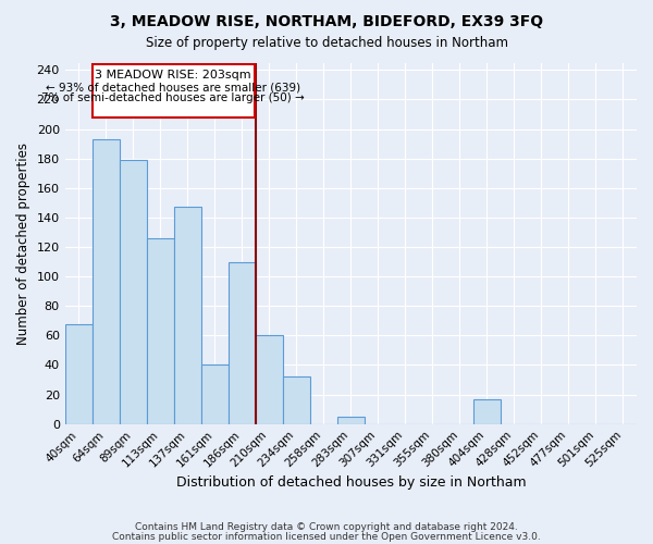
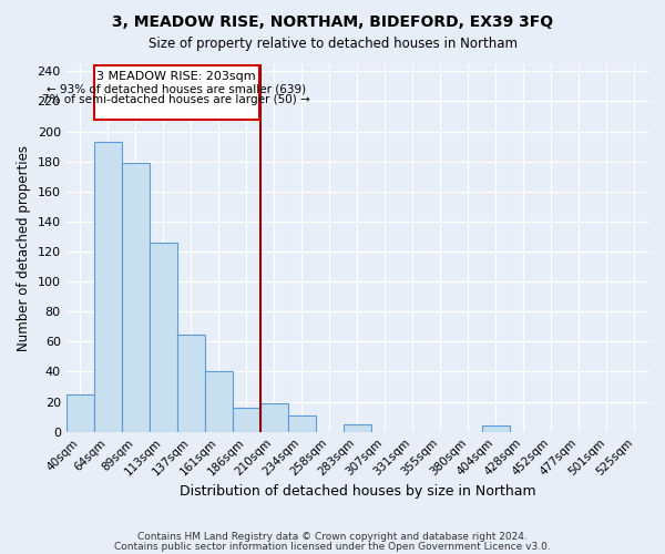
40sqm: 68 -> 25
137sqm: 147 -> 65
186sqm: 110 -> 16
210sqm: 60 -> 19
234sqm: 32 -> 11
404sqm: 17 -> 4
